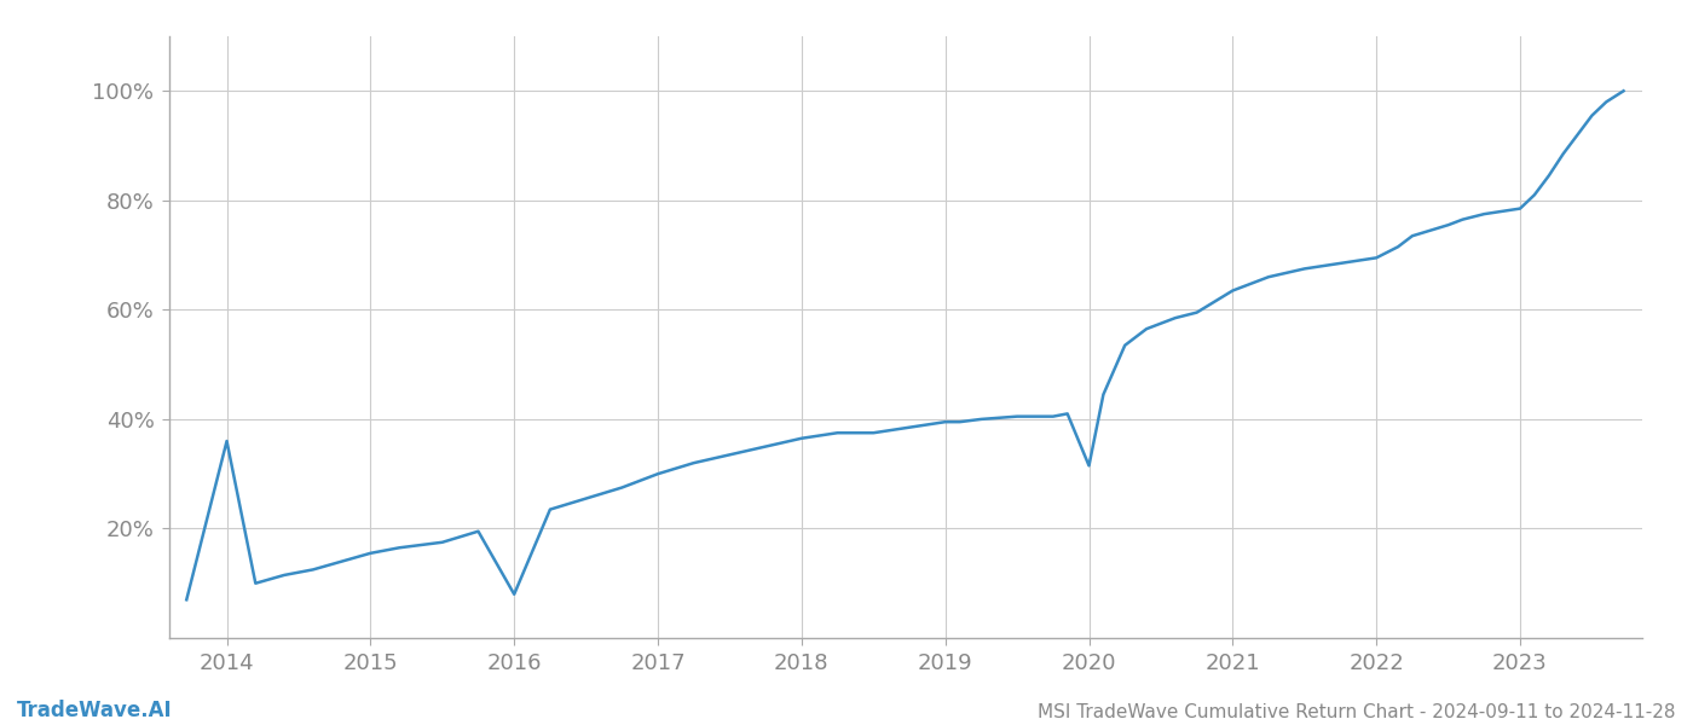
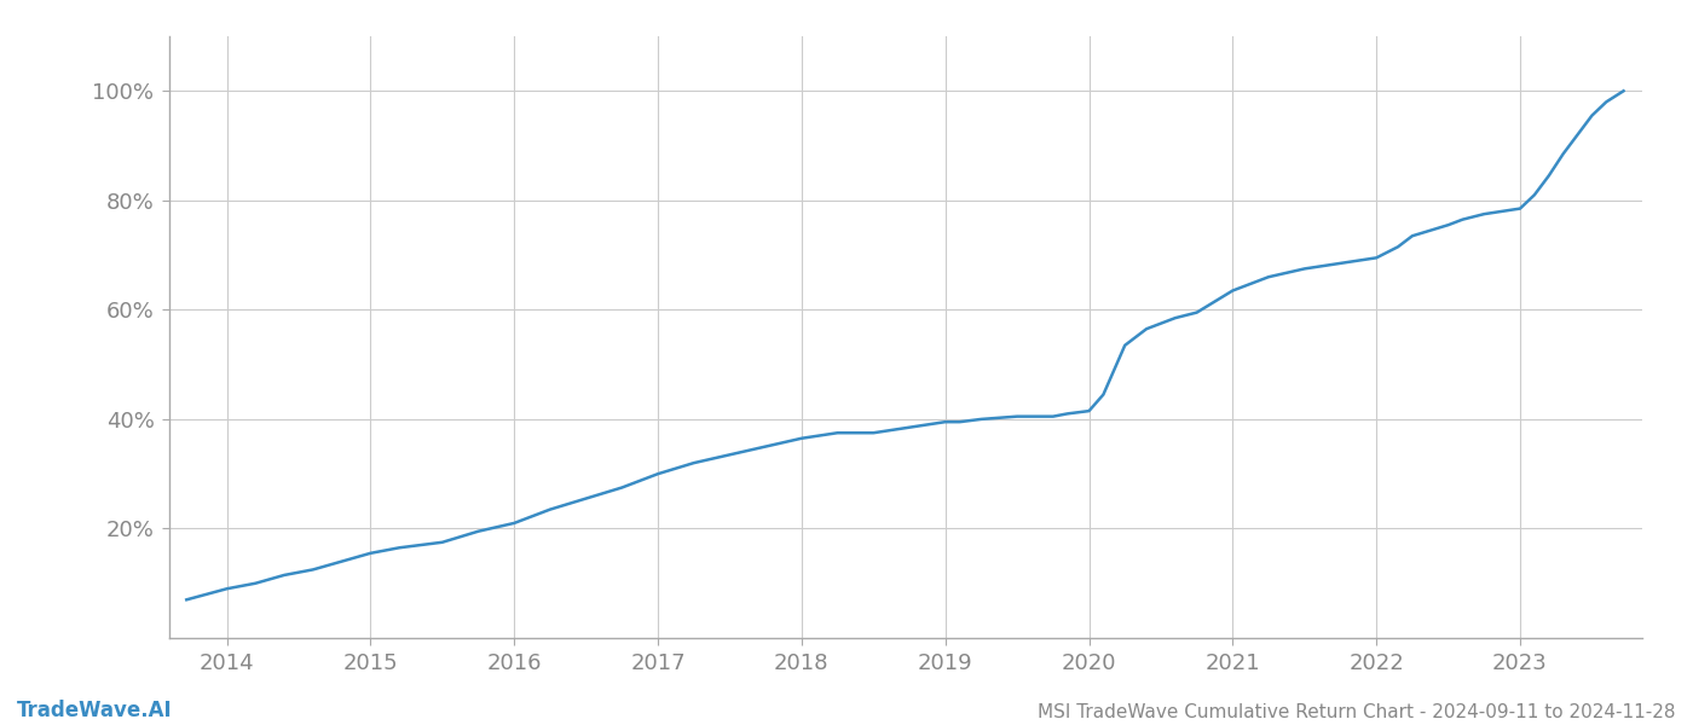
2014: 36.0% -> 9.0%
2016: 8.0% -> 21.0%
2020: 31.5% -> 41.5%
